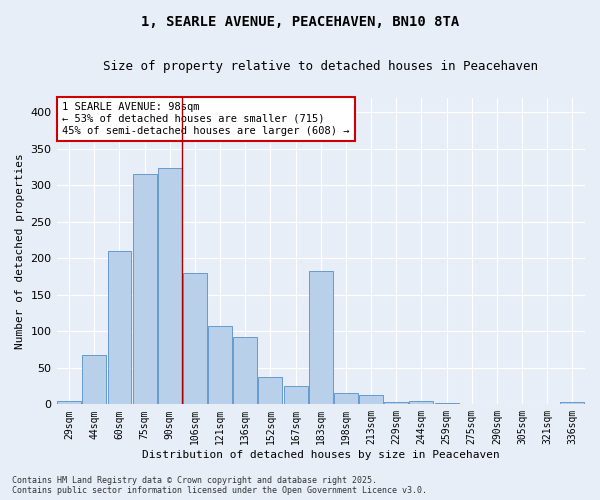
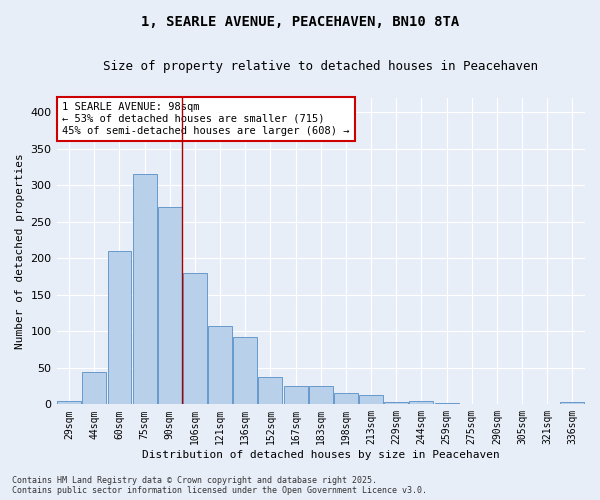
44sqm: 68 -> 44
90sqm: 324 -> 270
183sqm: 182 -> 25
